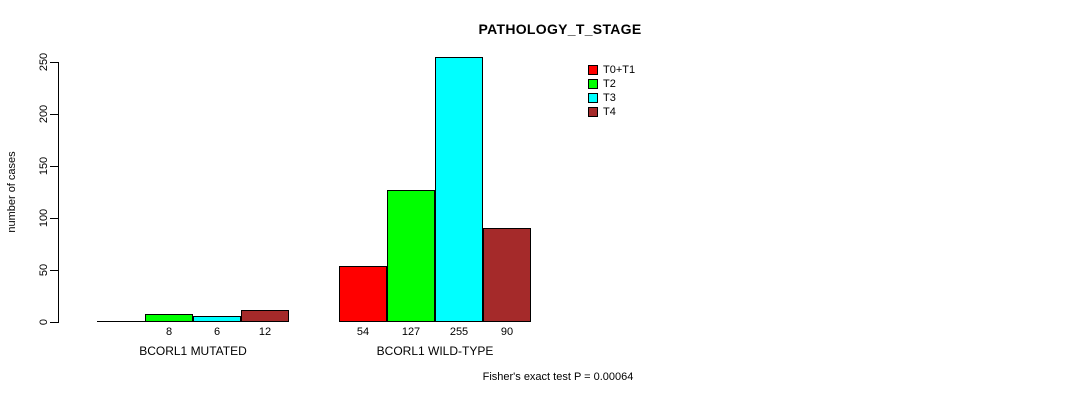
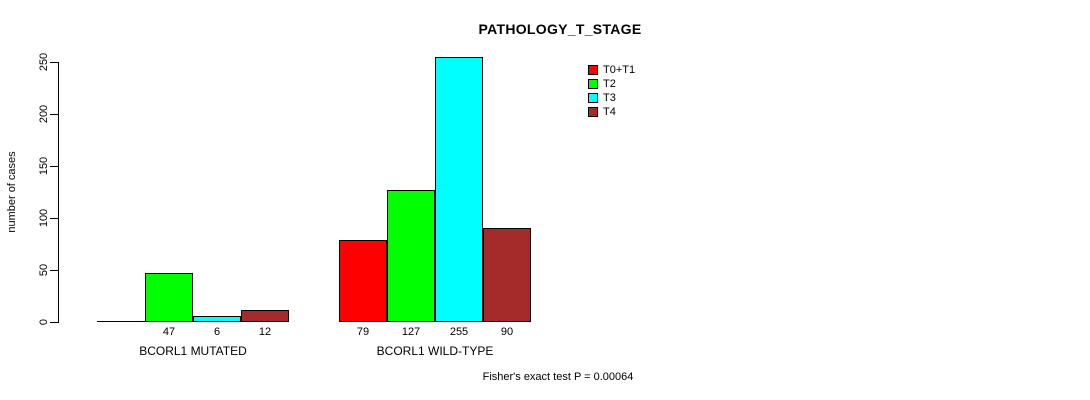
T2/BCORL1 MUTATED: 8 -> 47
T0+T1/BCORL1 WILD-TYPE: 54 -> 79
